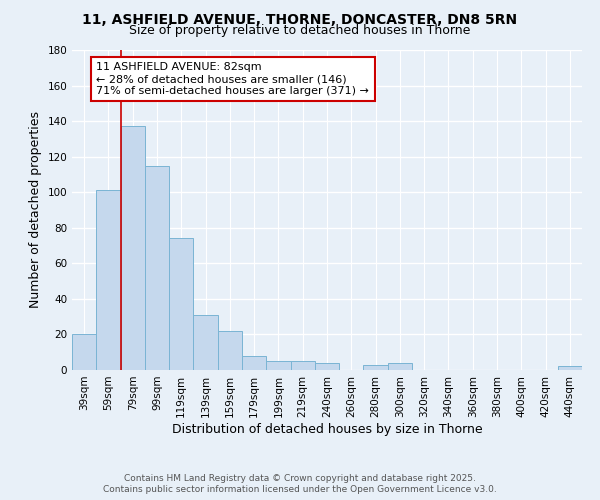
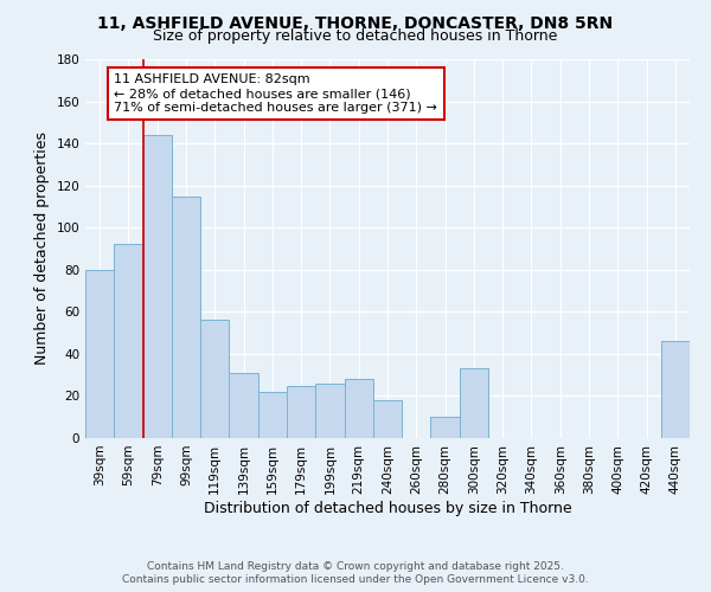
39sqm: 20 -> 80
59sqm: 101 -> 92
79sqm: 137 -> 144
119sqm: 74 -> 56
179sqm: 8 -> 25
199sqm: 5 -> 26
219sqm: 5 -> 28
240sqm: 4 -> 18
280sqm: 3 -> 10
300sqm: 4 -> 33
440sqm: 2 -> 46
